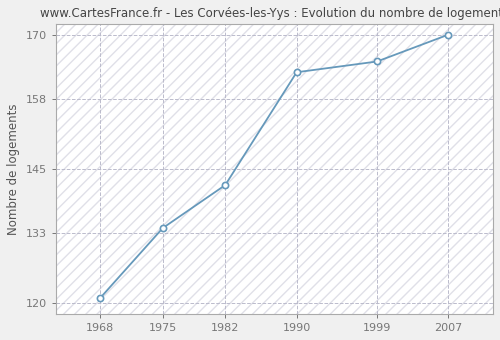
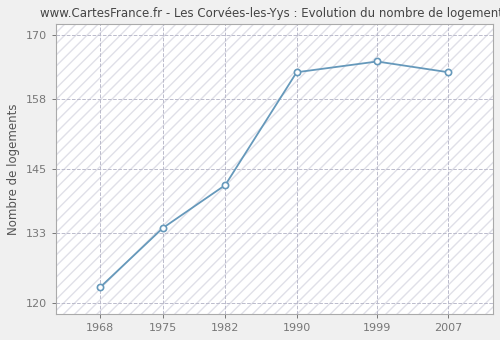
1968: 121 -> 123
2007: 170 -> 163
